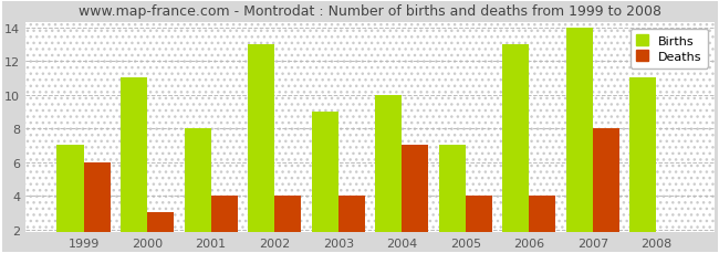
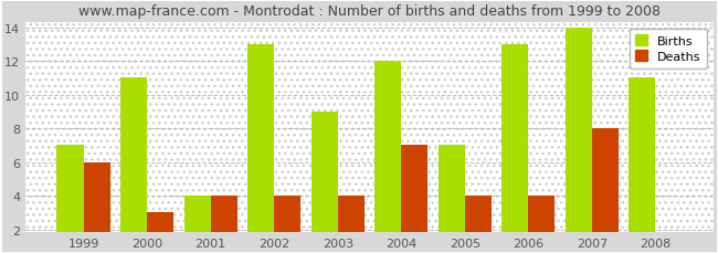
Births/2001: 8 -> 4
Births/2004: 10 -> 12
